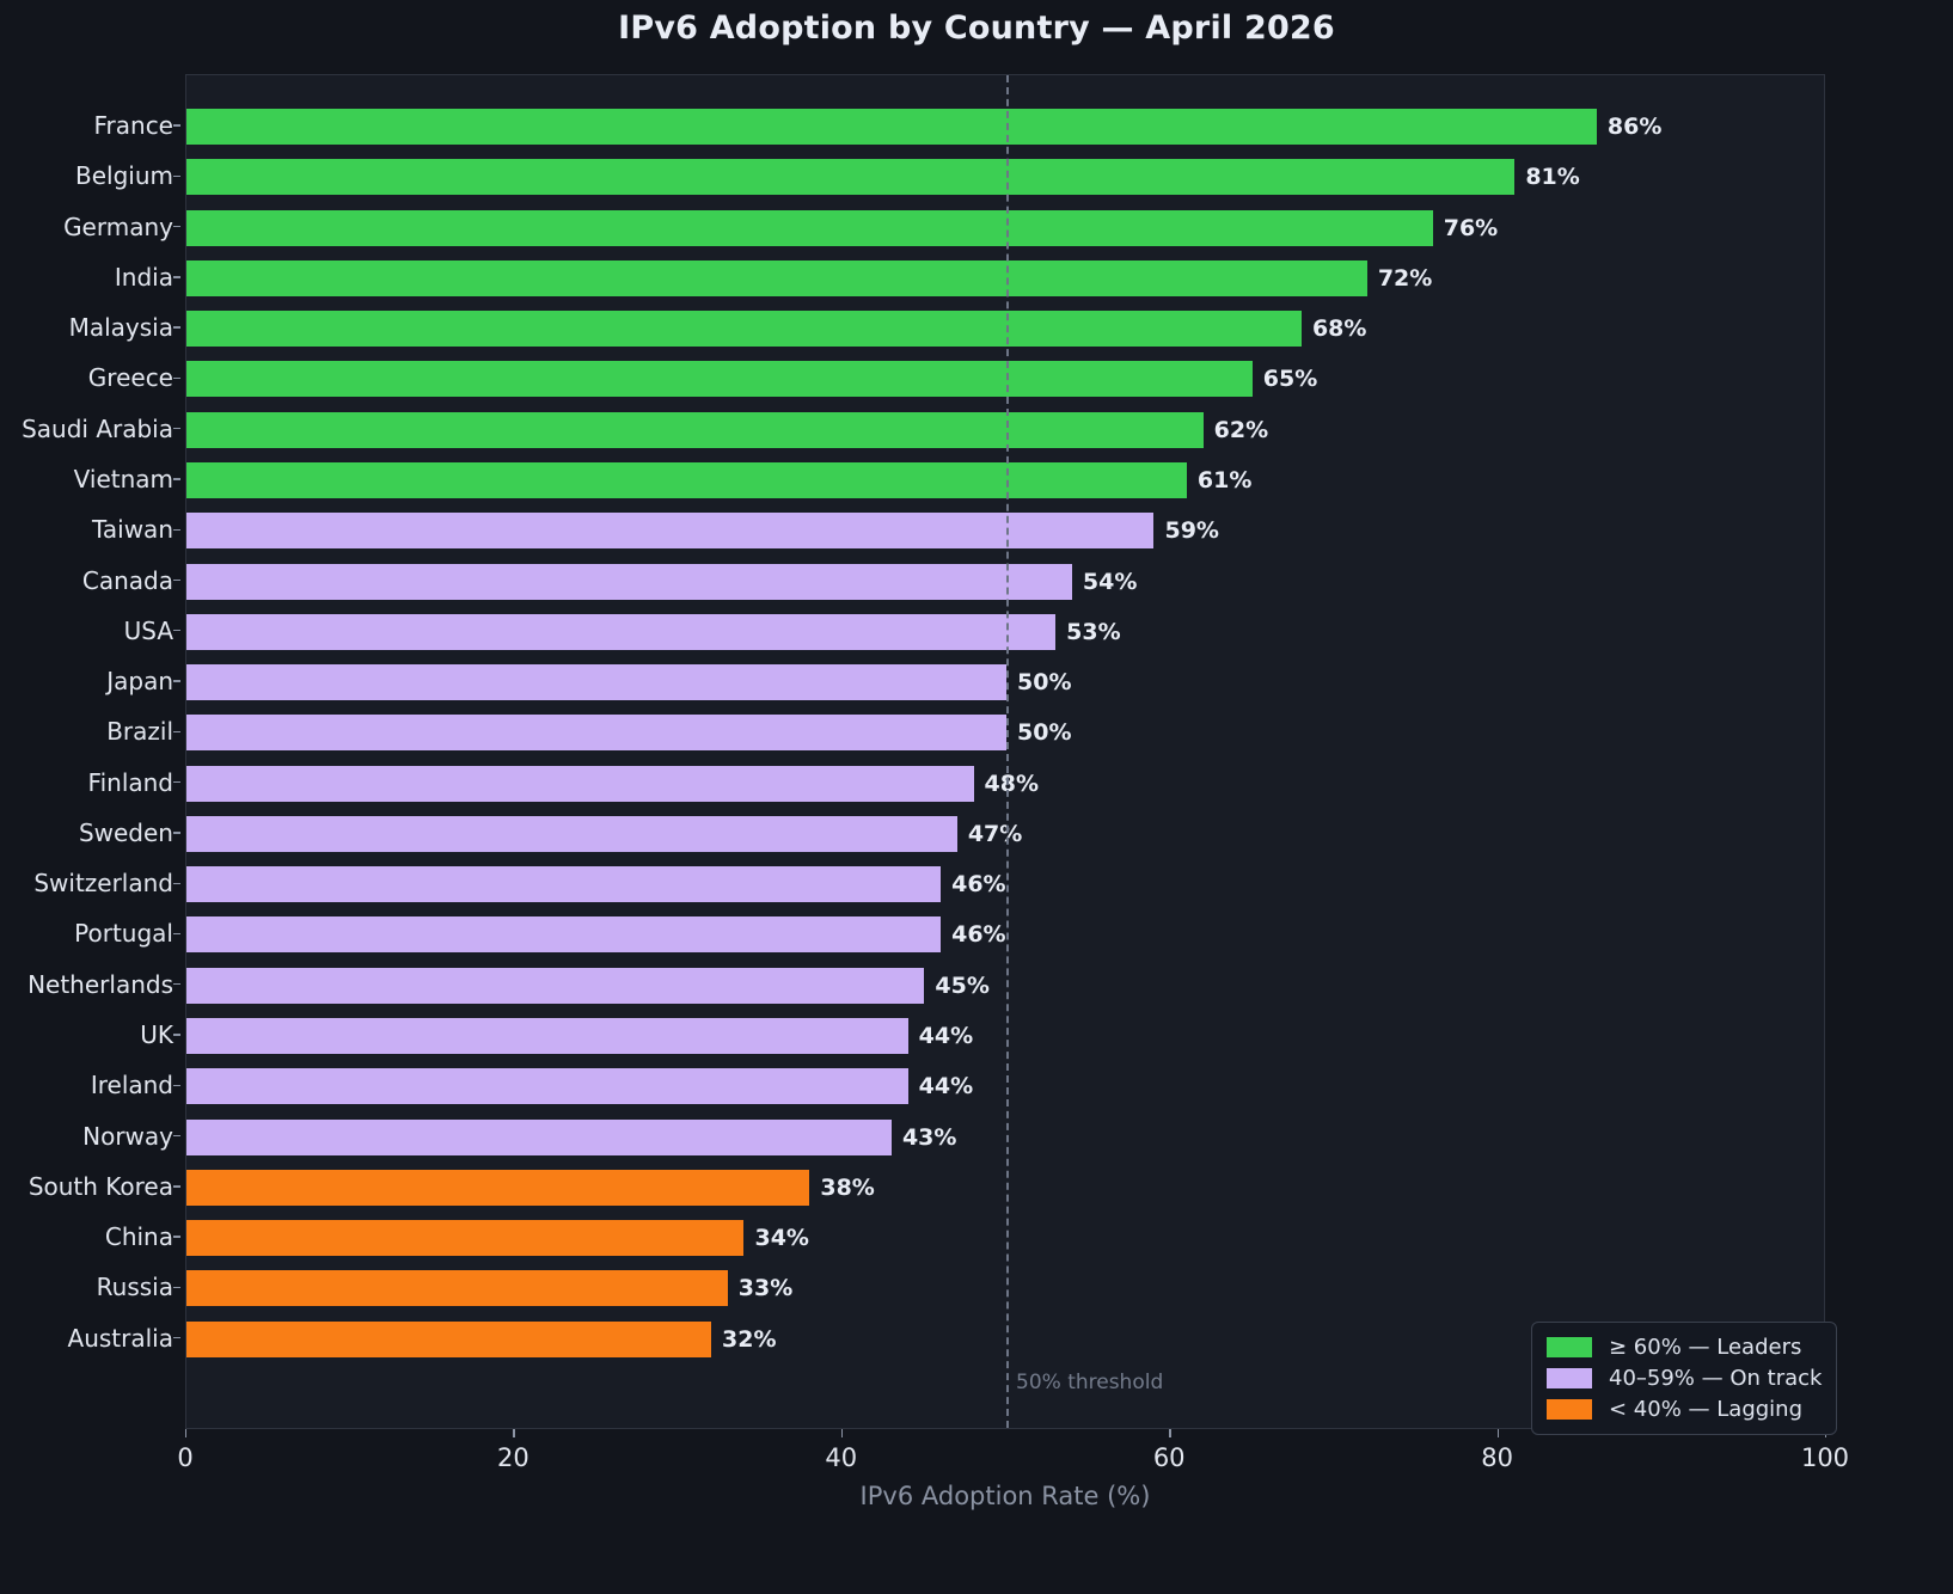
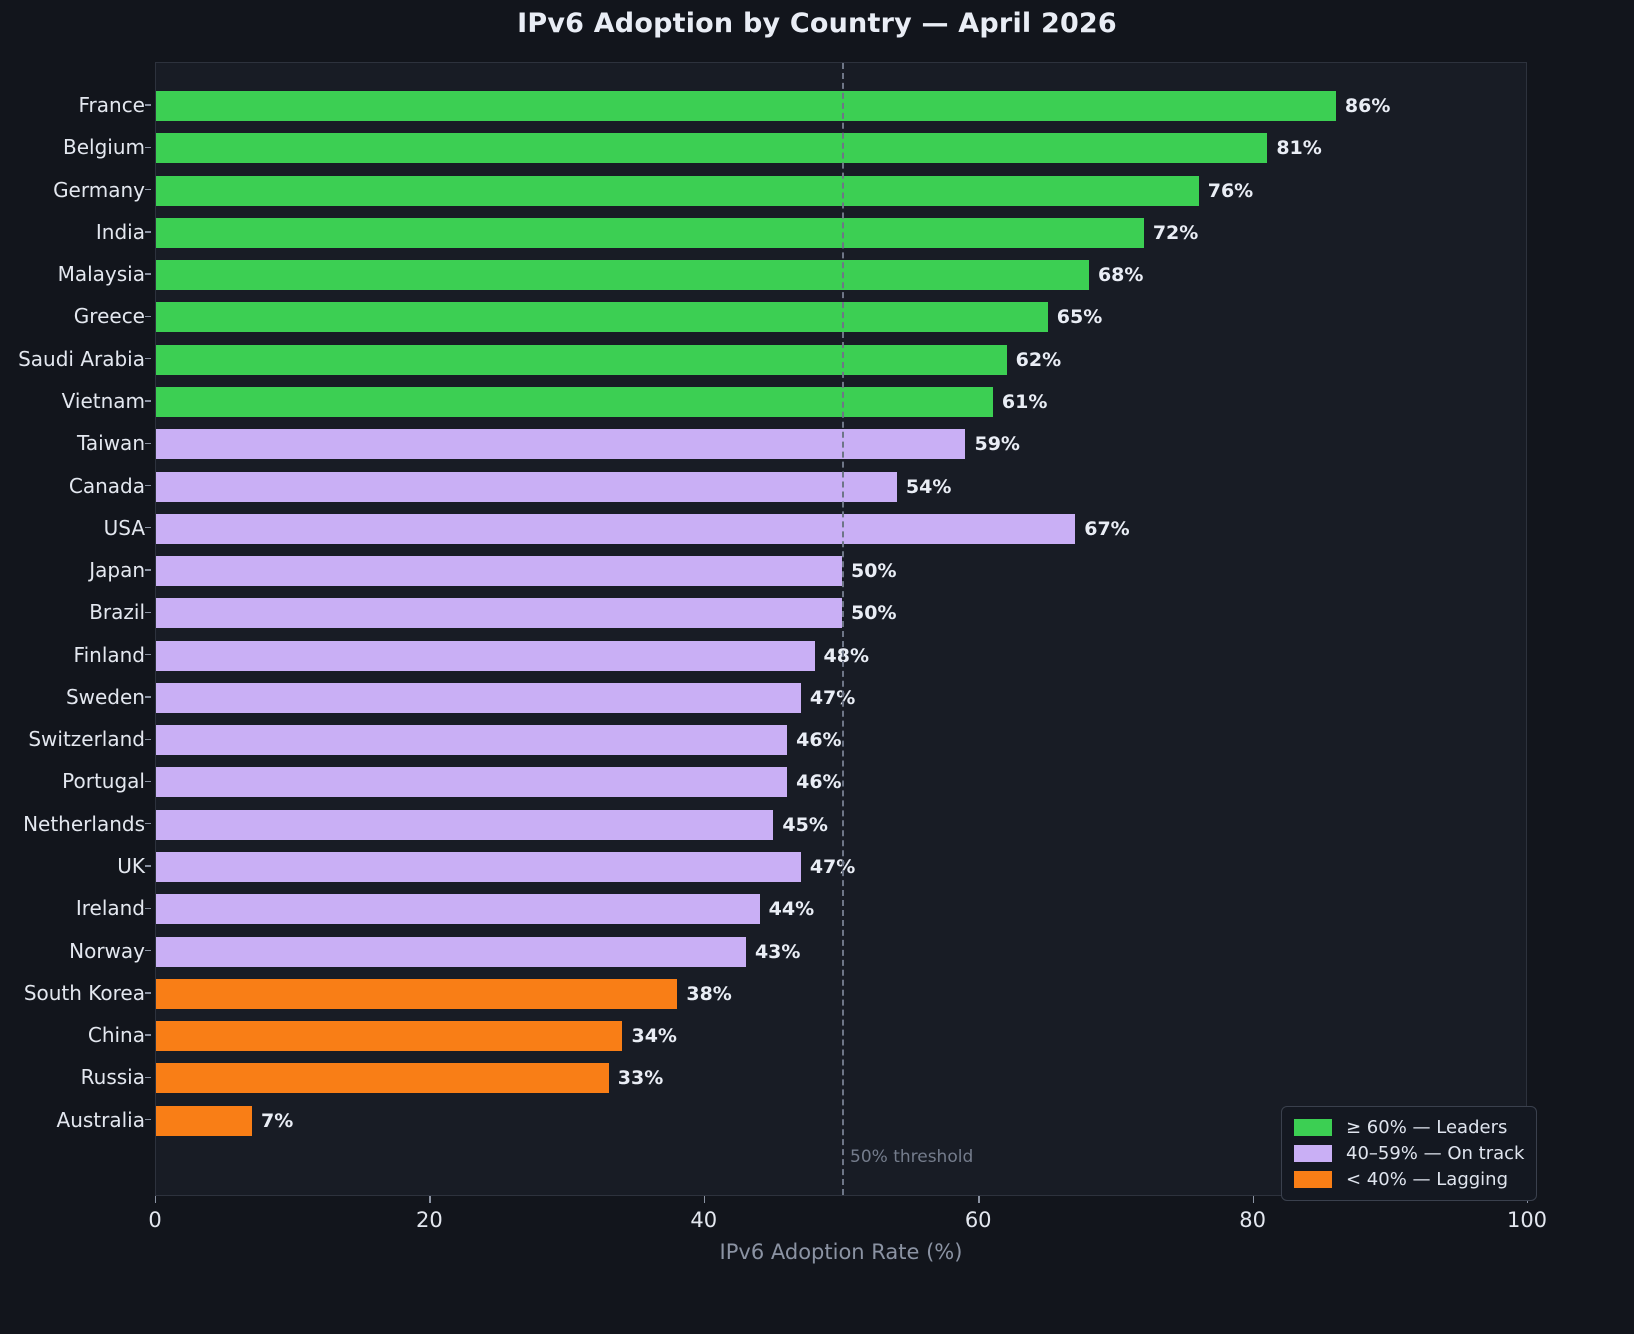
USA: 53% -> 67%
UK: 44% -> 47%
Australia: 32% -> 7%
